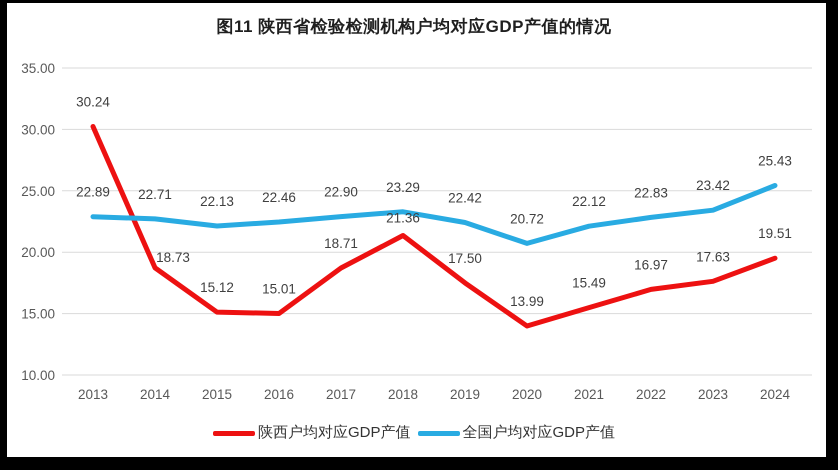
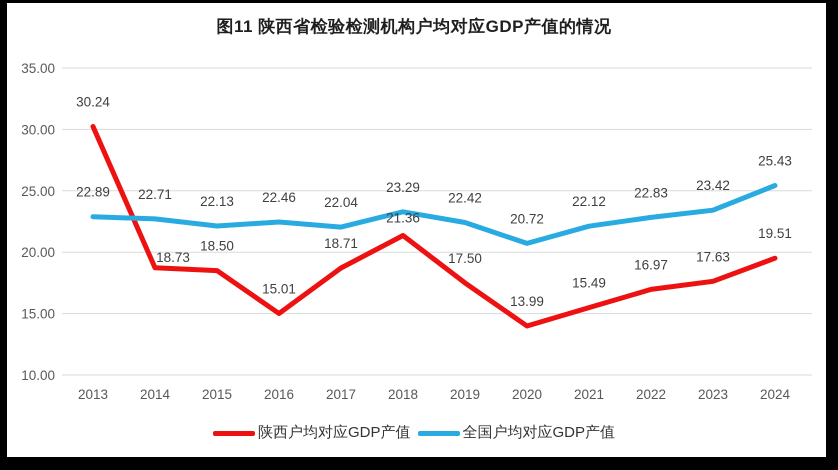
陕西户均对应GDP产值/2015: 15.12 -> 18.50
全国户均对应GDP产值/2017: 22.90 -> 22.04
